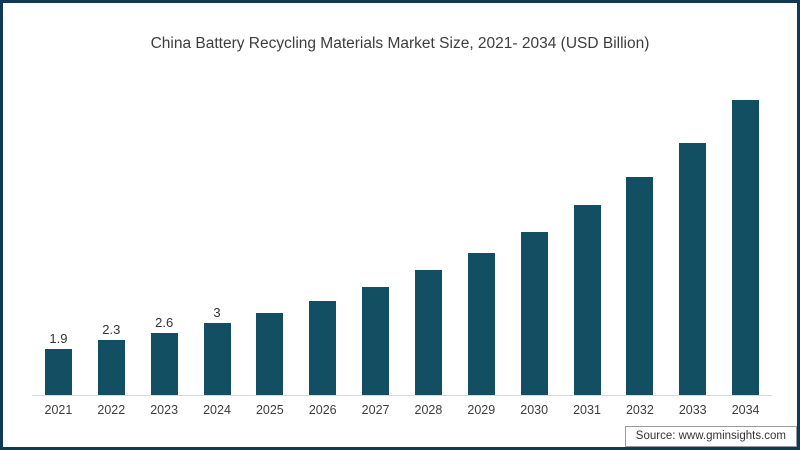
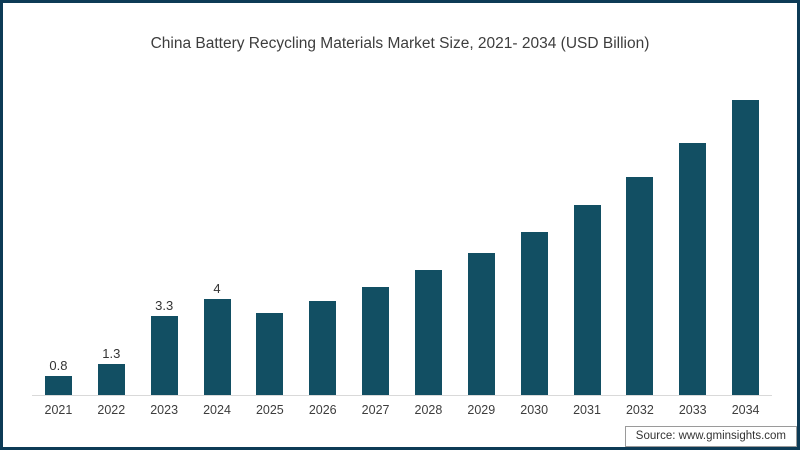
2021: 1.9 -> 0.8
2022: 2.3 -> 1.3
2023: 2.6 -> 3.3
2024: 3 -> 4
